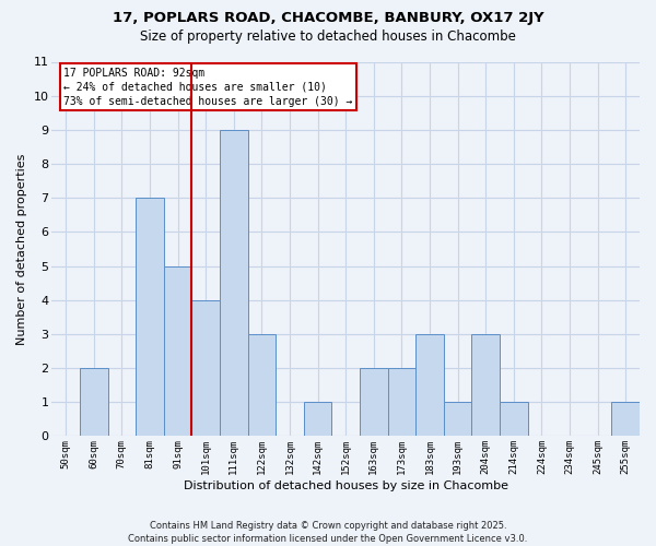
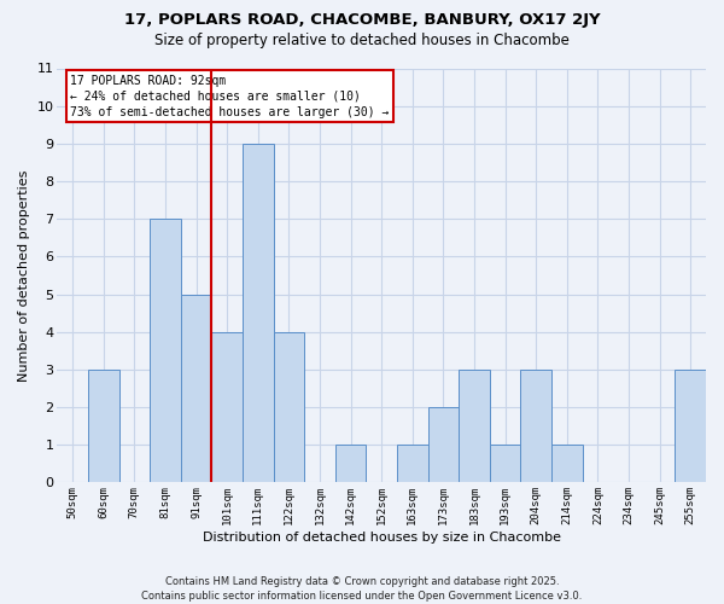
60sqm: 2 -> 3
122sqm: 3 -> 4
163sqm: 2 -> 1
255sqm: 1 -> 3
